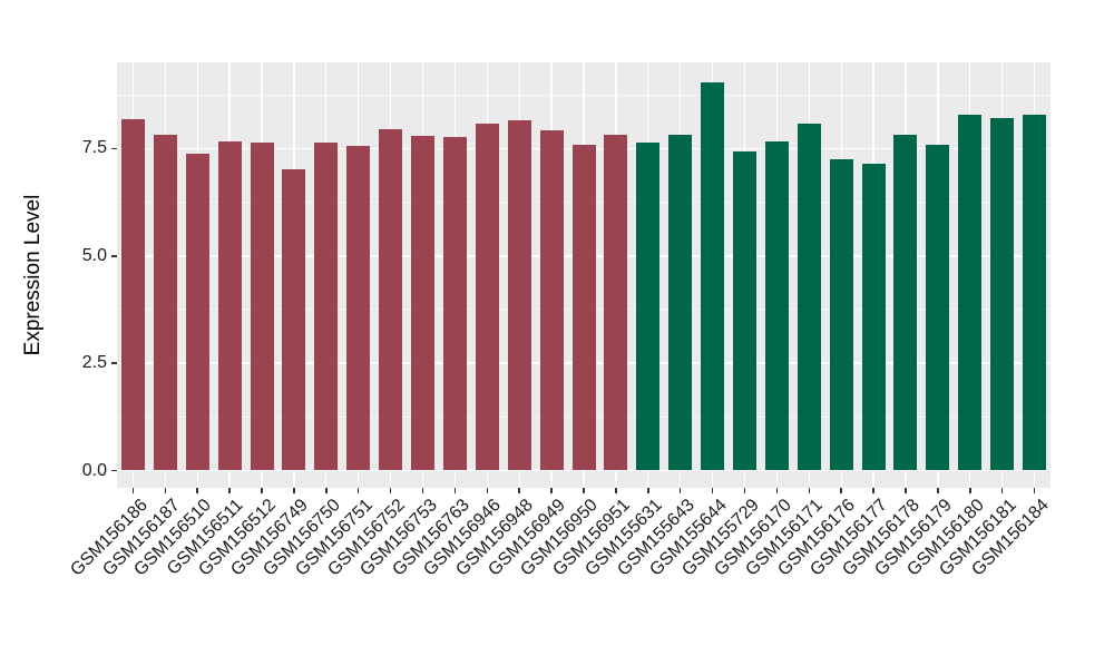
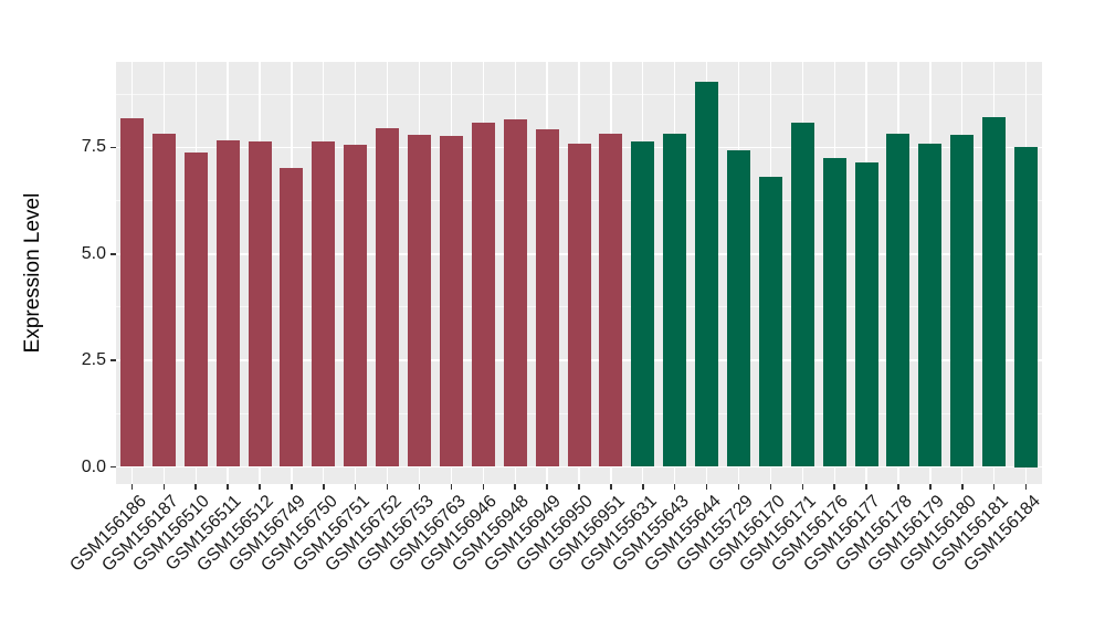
GSM156170: 7.7 -> 6.8
GSM156180: 8.3 -> 7.8
GSM156184: 8.3 -> 7.5
